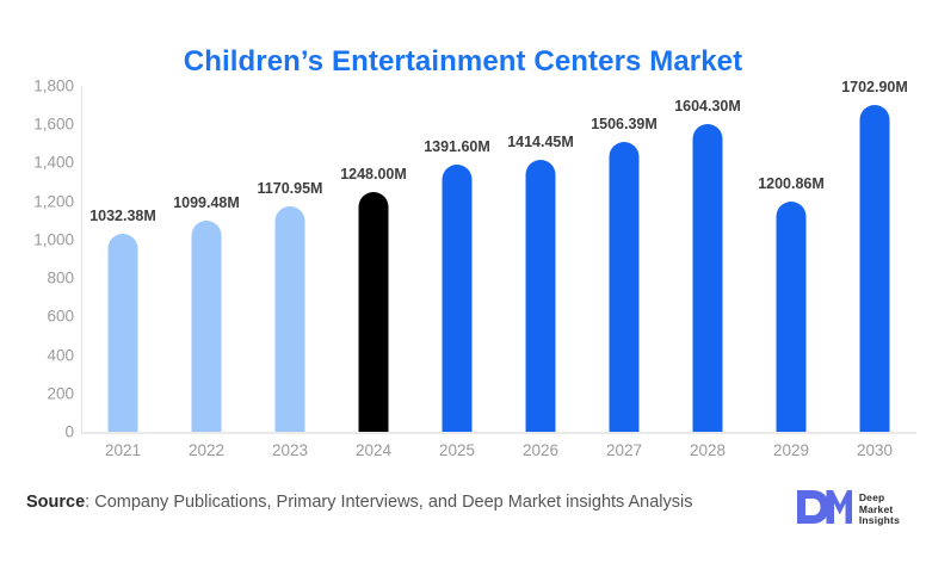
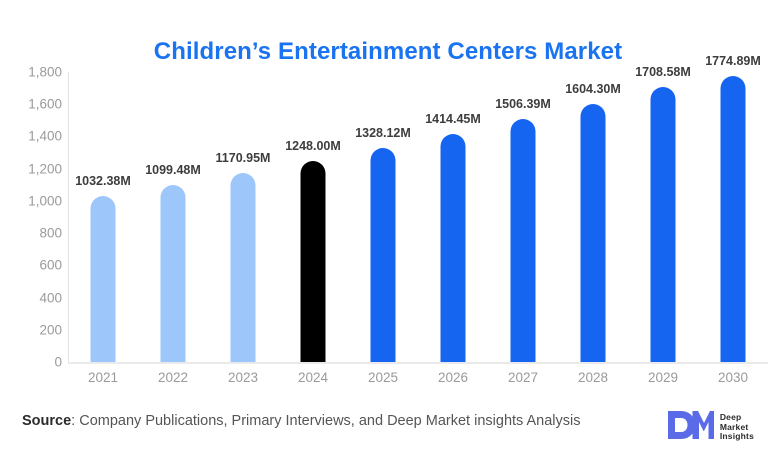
2025: 1391.60M -> 1328.12M
2029: 1200.86M -> 1708.58M
2030: 1702.90M -> 1774.89M
